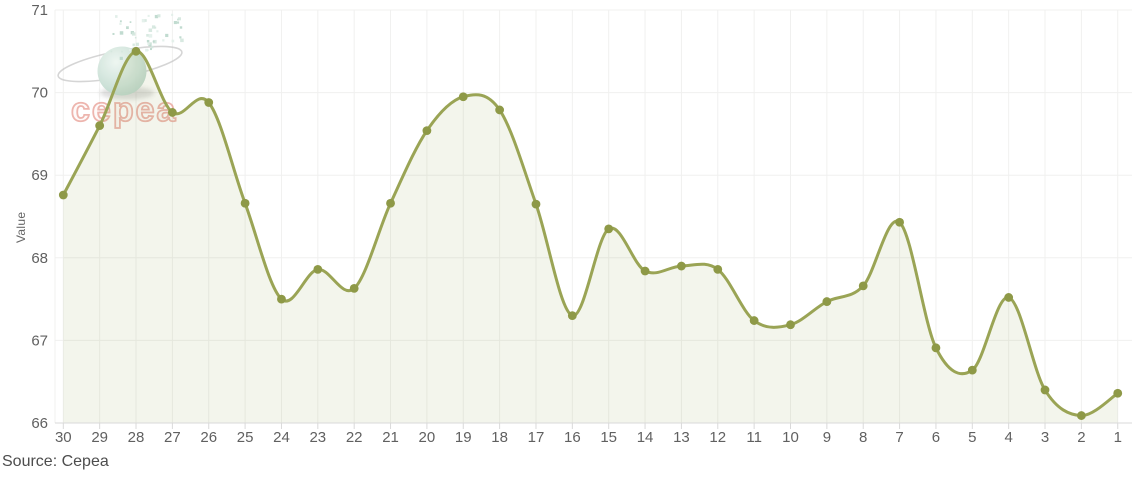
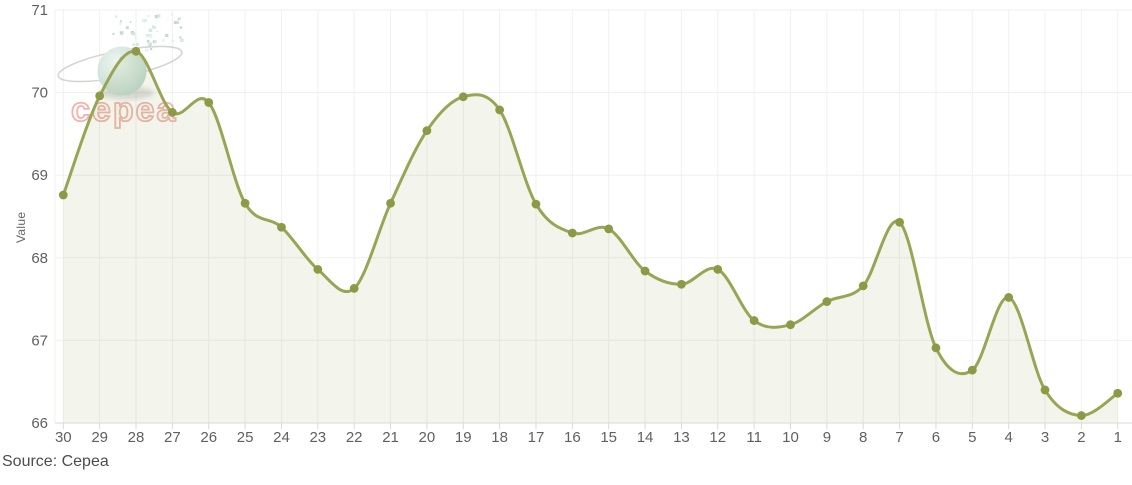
29: 69.6 -> 70.0
24: 67.5 -> 68.4
16: 67.3 -> 68.3
13: 67.9 -> 67.7
